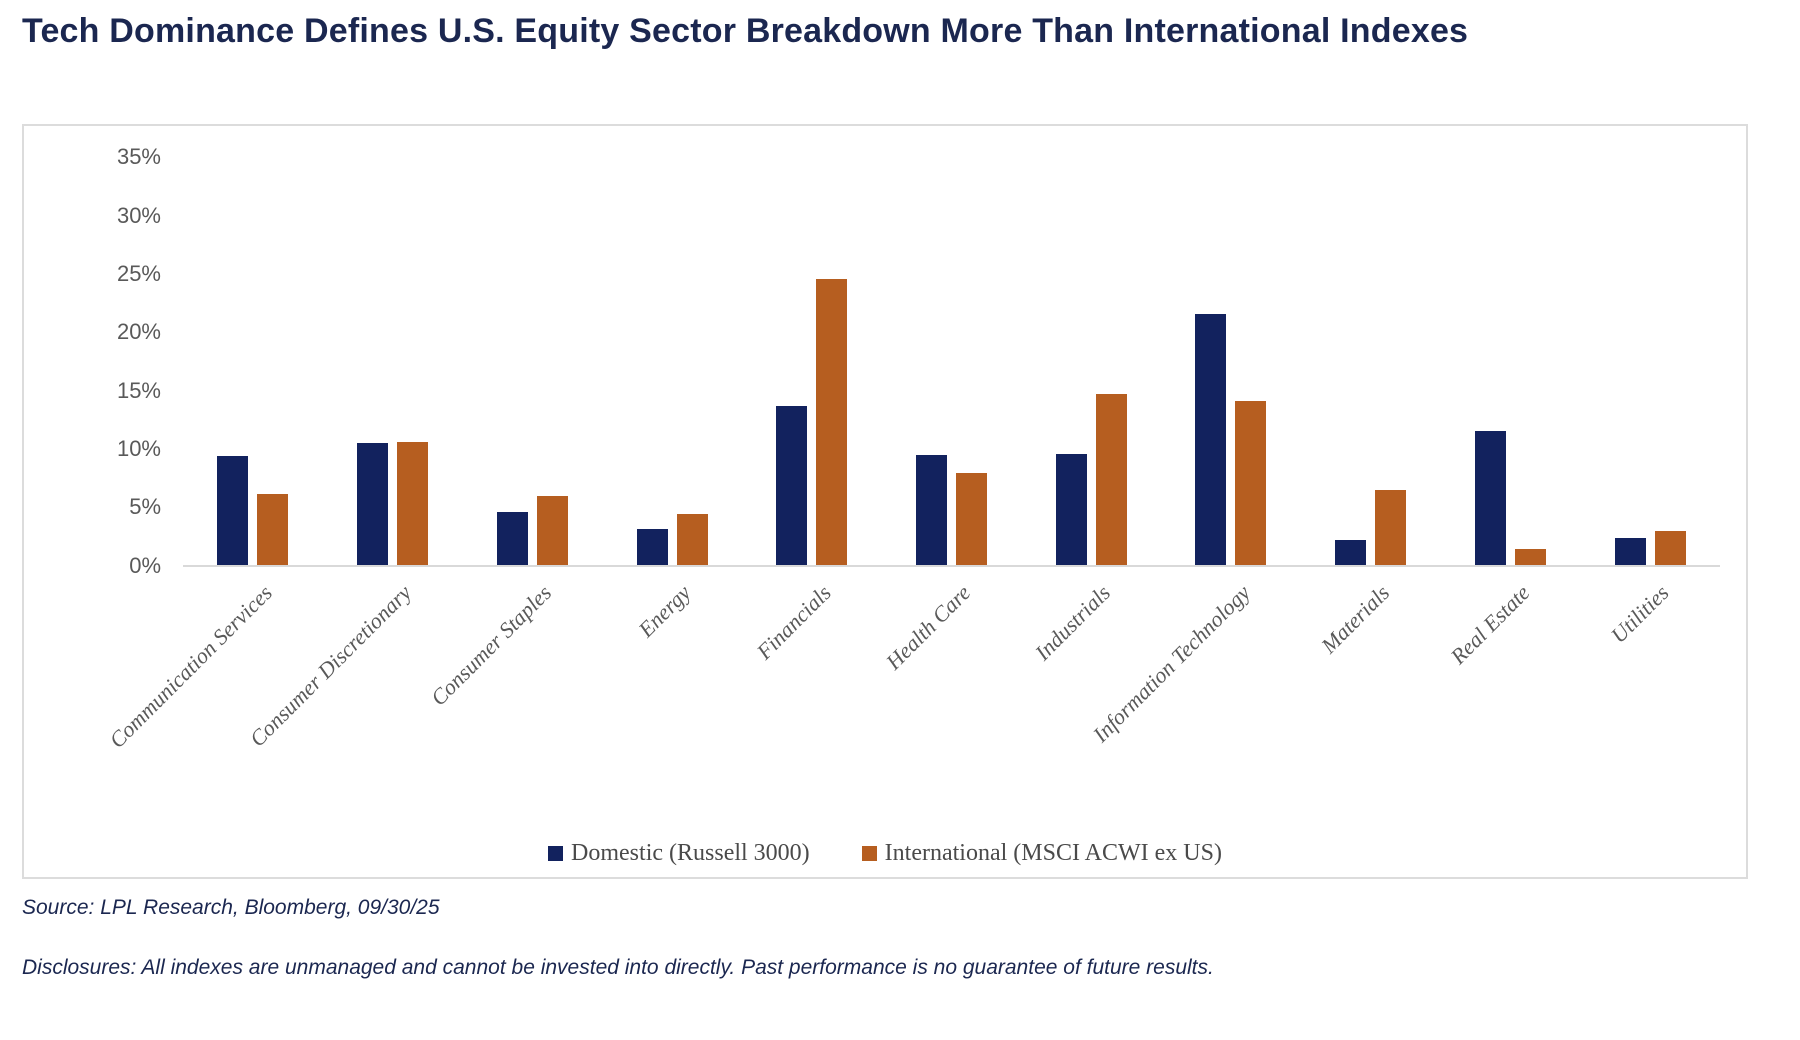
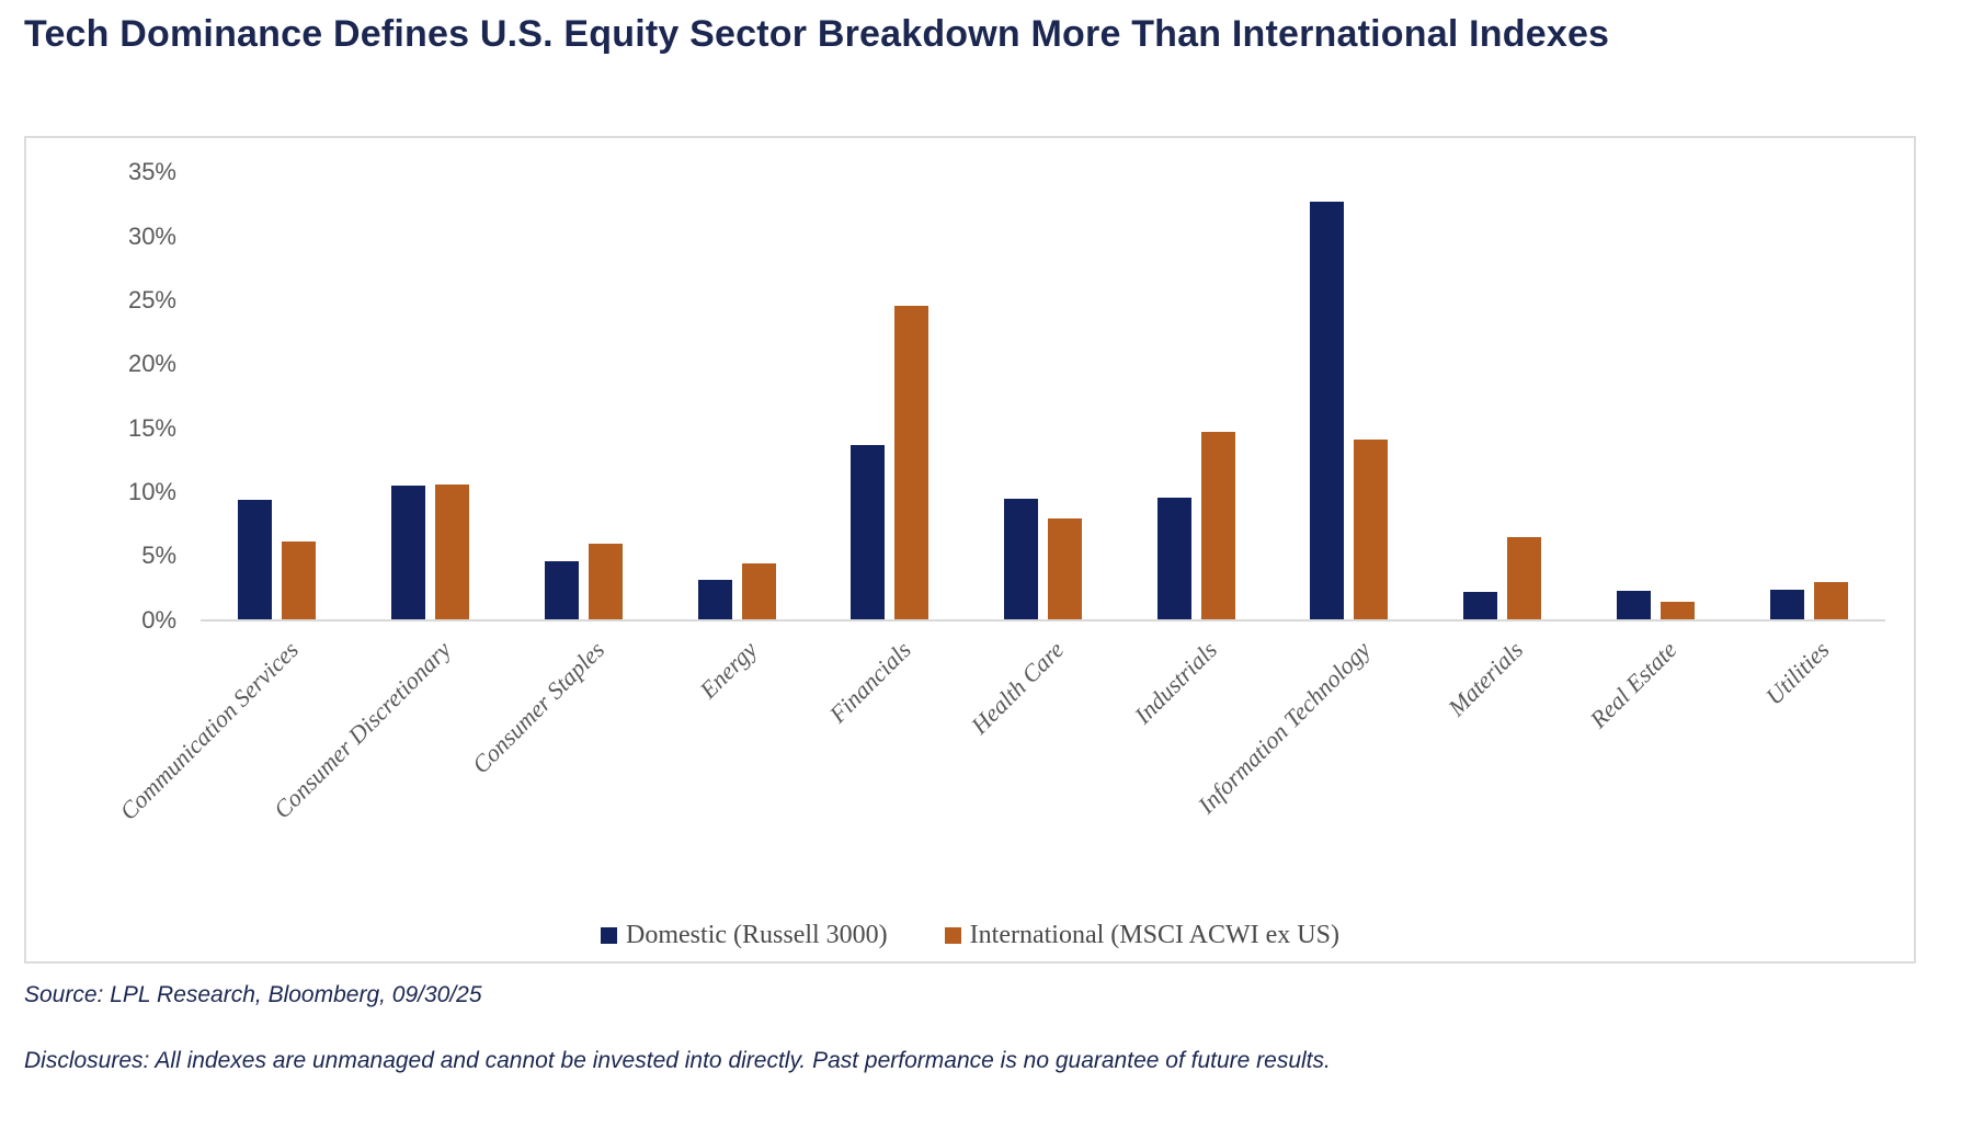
Domestic (Russell 3000)/Information Technology: 21.6% -> 32.7%
Domestic (Russell 3000)/Real Estate: 11.5% -> 2.3%
